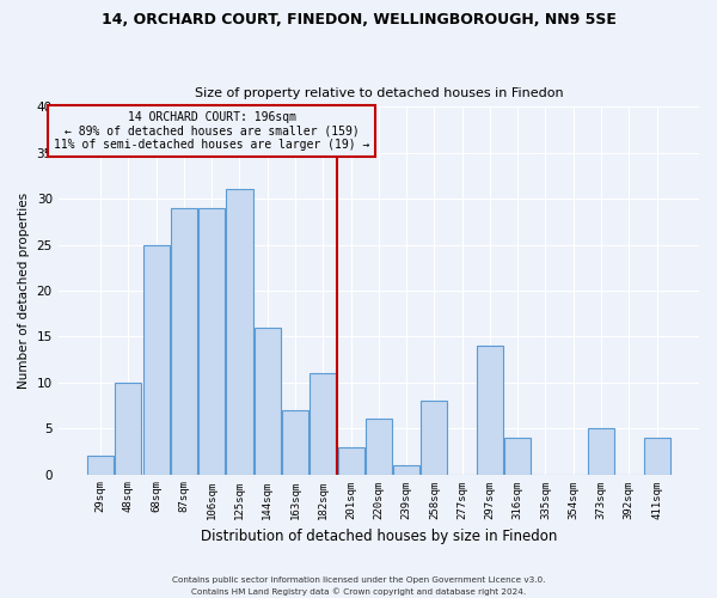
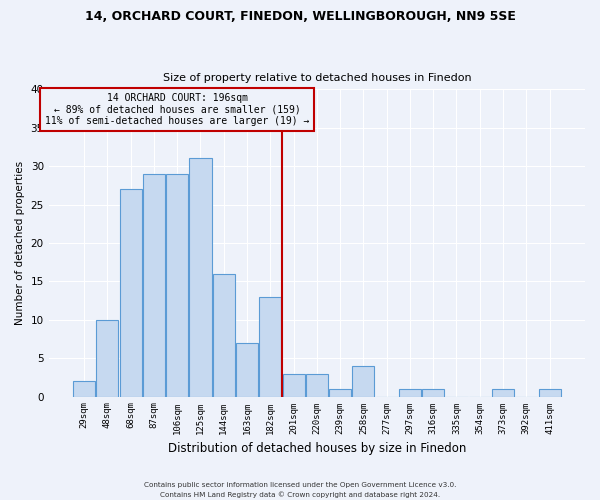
68sqm: 25 -> 27
182sqm: 11 -> 13
220sqm: 6 -> 3
258sqm: 8 -> 4
297sqm: 14 -> 1
316sqm: 4 -> 1
373sqm: 5 -> 1
411sqm: 4 -> 1
